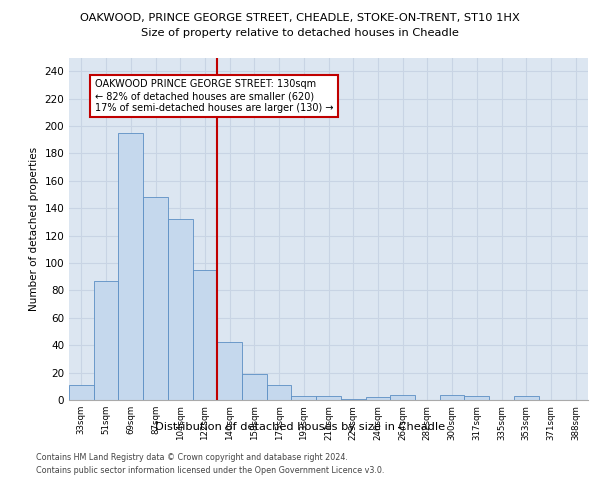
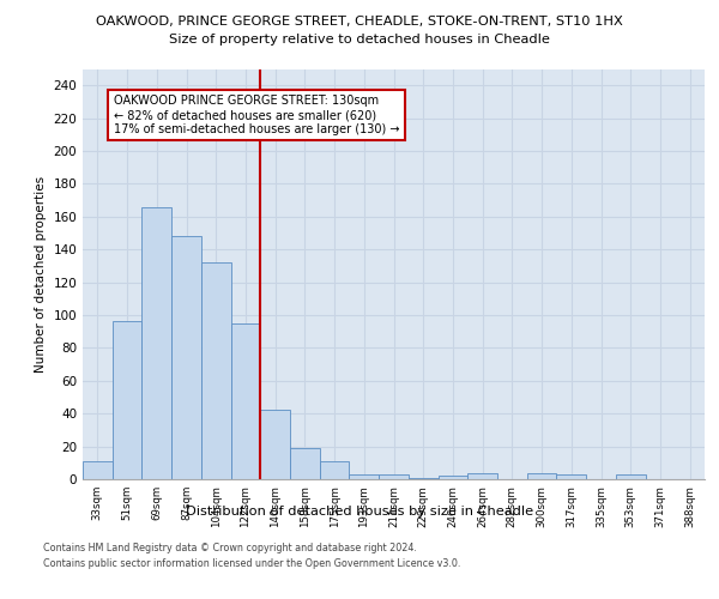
51sqm: 87 -> 96
69sqm: 195 -> 166
